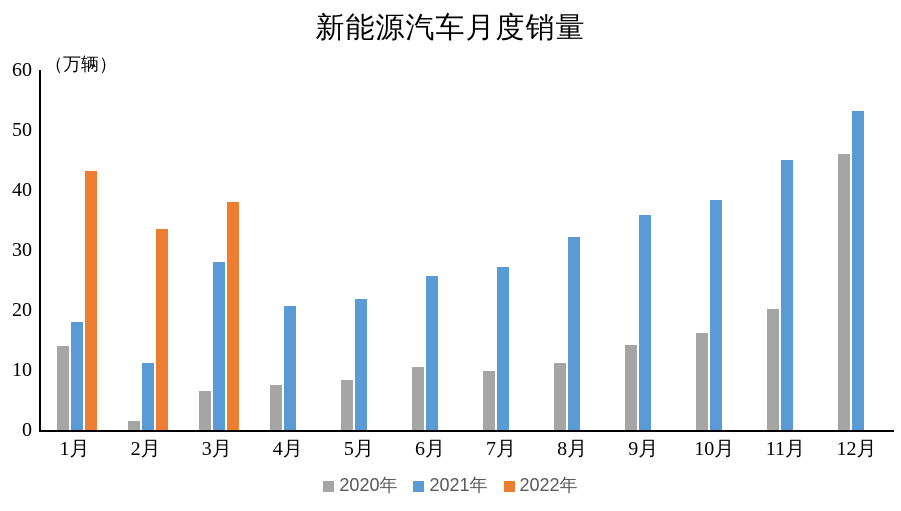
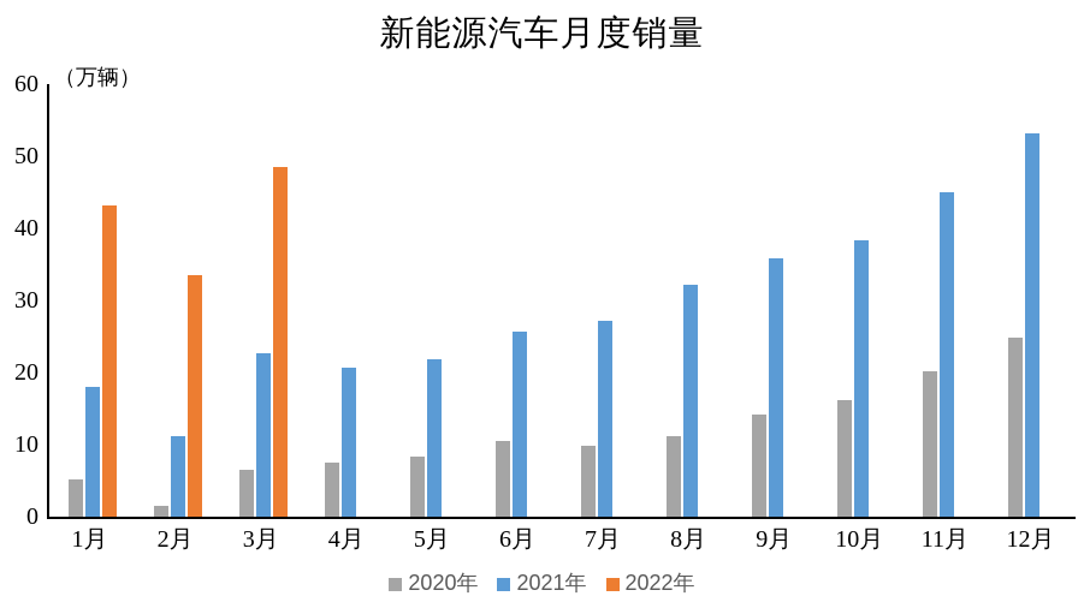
2020年/1月: 14 -> 5
2021年/3月: 28 -> 23
2022年/3月: 38 -> 48
2020年/12月: 46 -> 25
